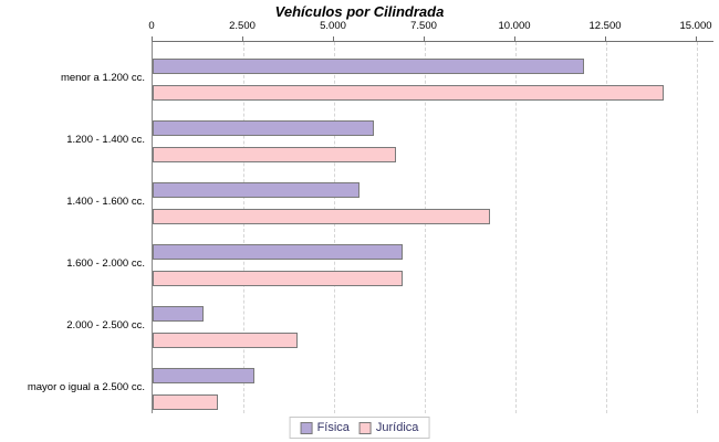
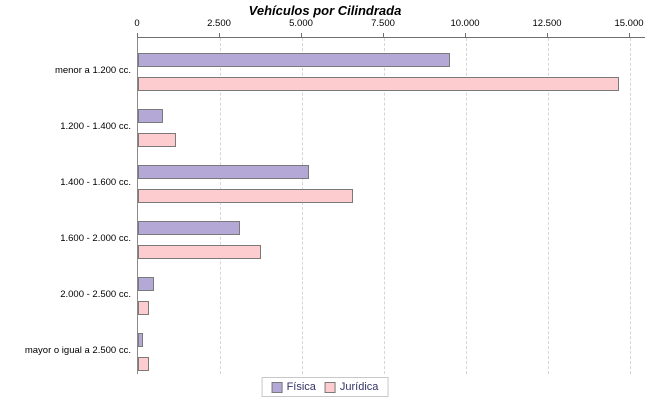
Física/menor a 1.200 cc.: 11900 -> 9500
Jurídica/menor a 1.200 cc.: 14100 -> 14600
Física/1.200 - 1.400 cc.: 6100 -> 800
Jurídica/1.200 - 1.400 cc.: 6700 -> 1200
Física/1.400 - 1.600 cc.: 5700 -> 5200
Jurídica/1.400 - 1.600 cc.: 9300 -> 6600
Física/1.600 - 2.000 cc.: 6900 -> 3100
Jurídica/1.600 - 2.000 cc.: 6900 -> 3800
Física/2.000 - 2.500 cc.: 1400 -> 500
Jurídica/2.000 - 2.500 cc.: 4000 -> 400
Física/mayor o igual a 2.500 cc.: 2800 -> 200
Jurídica/mayor o igual a 2.500 cc.: 1800 -> 300
